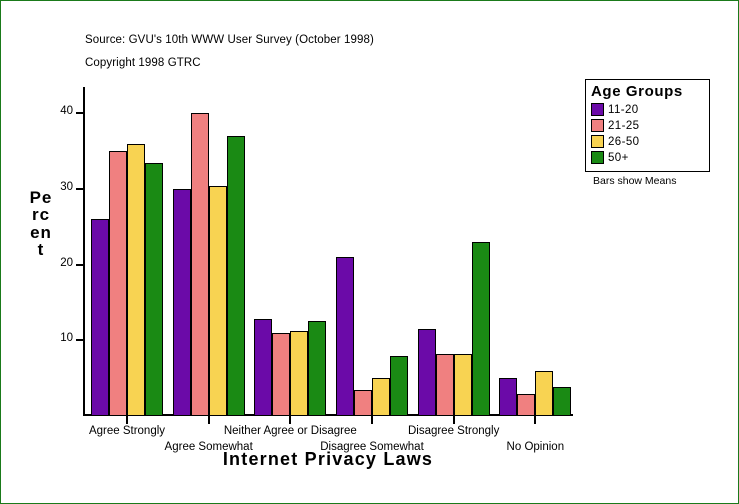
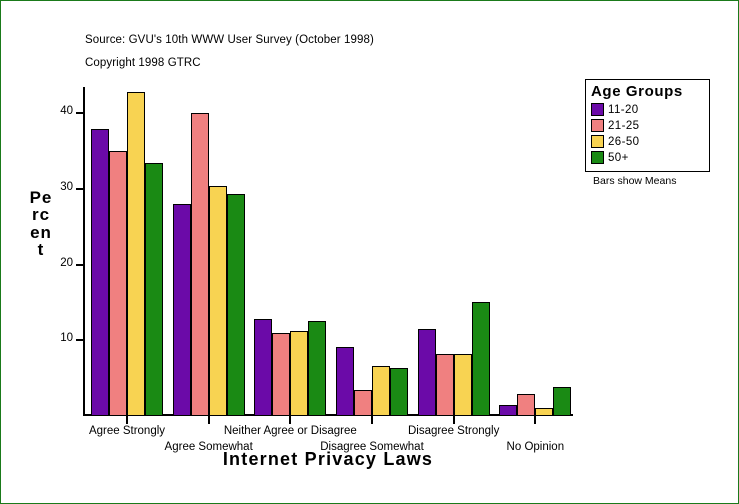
11-20/Agree Strongly: 26 -> 38
26-50/Agree Strongly: 36 -> 43
11-20/Agree Somewhat: 30 -> 28
50+/Agree Somewhat: 37 -> 29
11-20/Disagree Somewhat: 21 -> 9
26-50/Disagree Somewhat: 5 -> 7
50+/Disagree Somewhat: 8 -> 6
50+/Disagree Strongly: 23 -> 15
11-20/No Opinion: 5 -> 2
26-50/No Opinion: 6 -> 1
